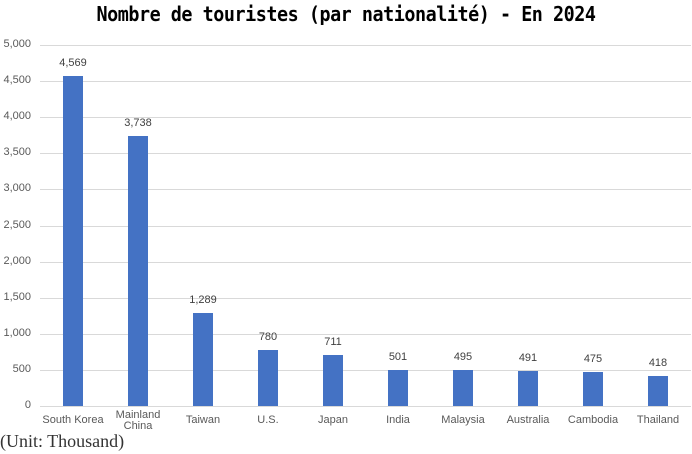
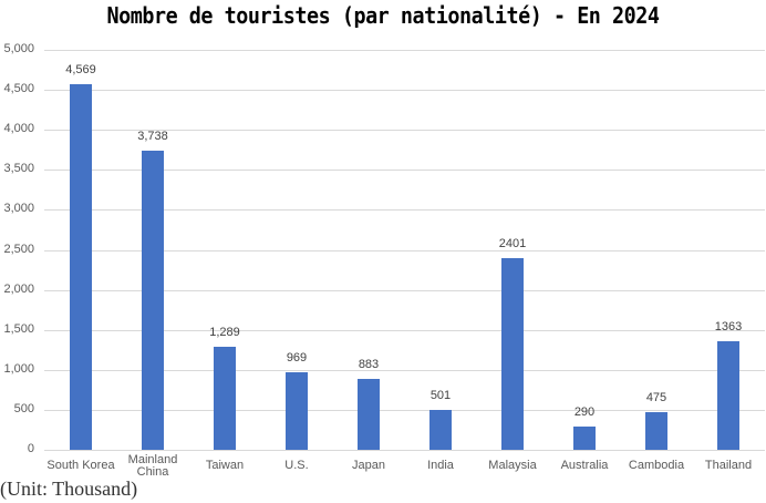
U.S.: 780 -> 969
Japan: 711 -> 883
Malaysia: 495 -> 2401
Australia: 491 -> 290
Thailand: 418 -> 1363
